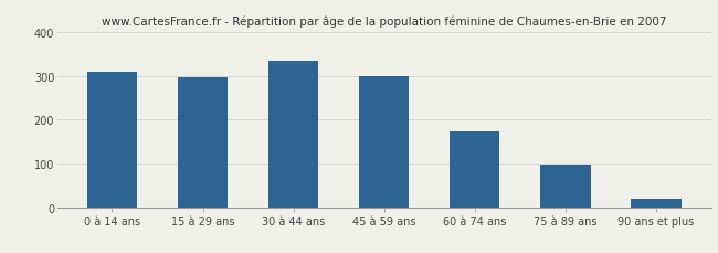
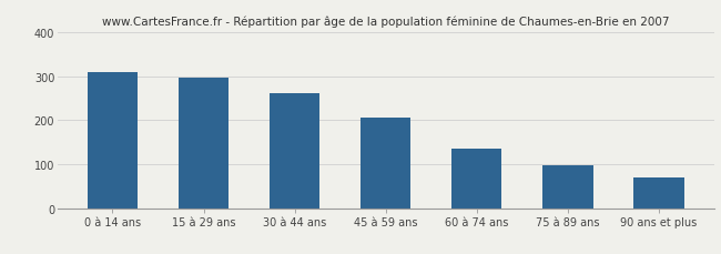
30 à 44 ans: 335 -> 260
45 à 59 ans: 300 -> 205
60 à 74 ans: 173 -> 135
90 ans et plus: 20 -> 70
